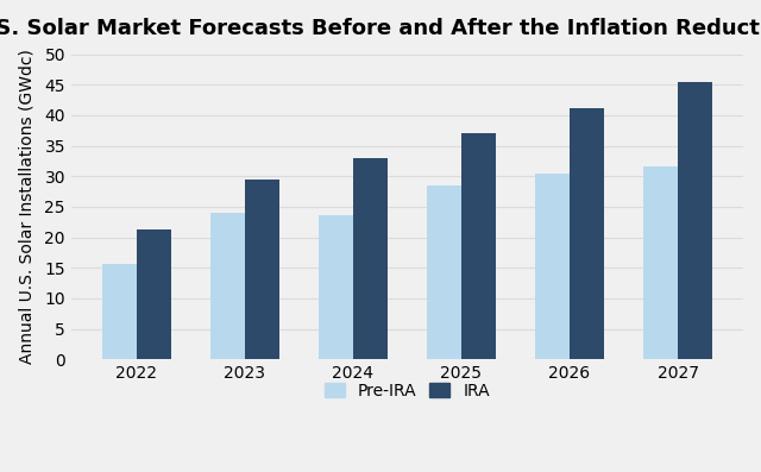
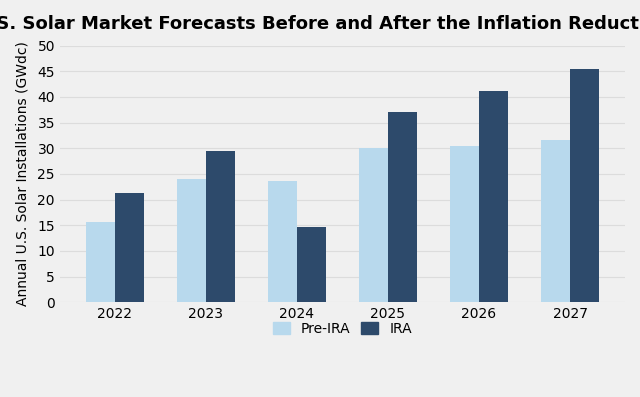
IRA/2024: 33.0 -> 14.6
Pre-IRA/2025: 28.5 -> 30.0
